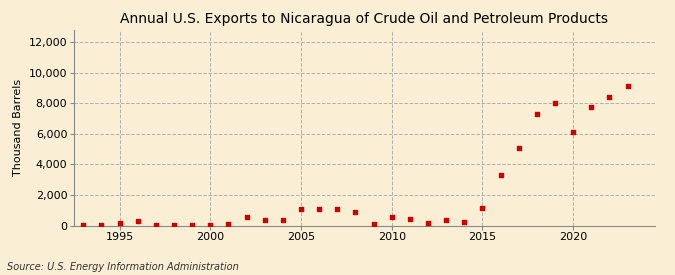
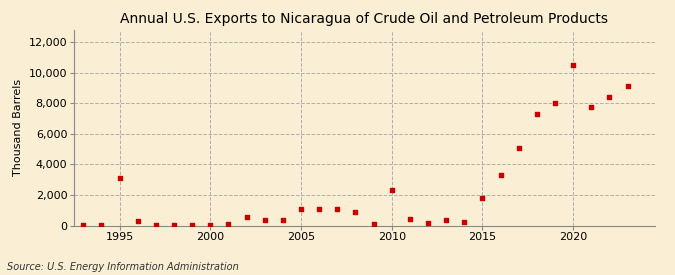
1995: 200 -> 3,100
2010: 500 -> 2,300
2015: 1,200 -> 1,800
2020: 6,100 -> 10,500
